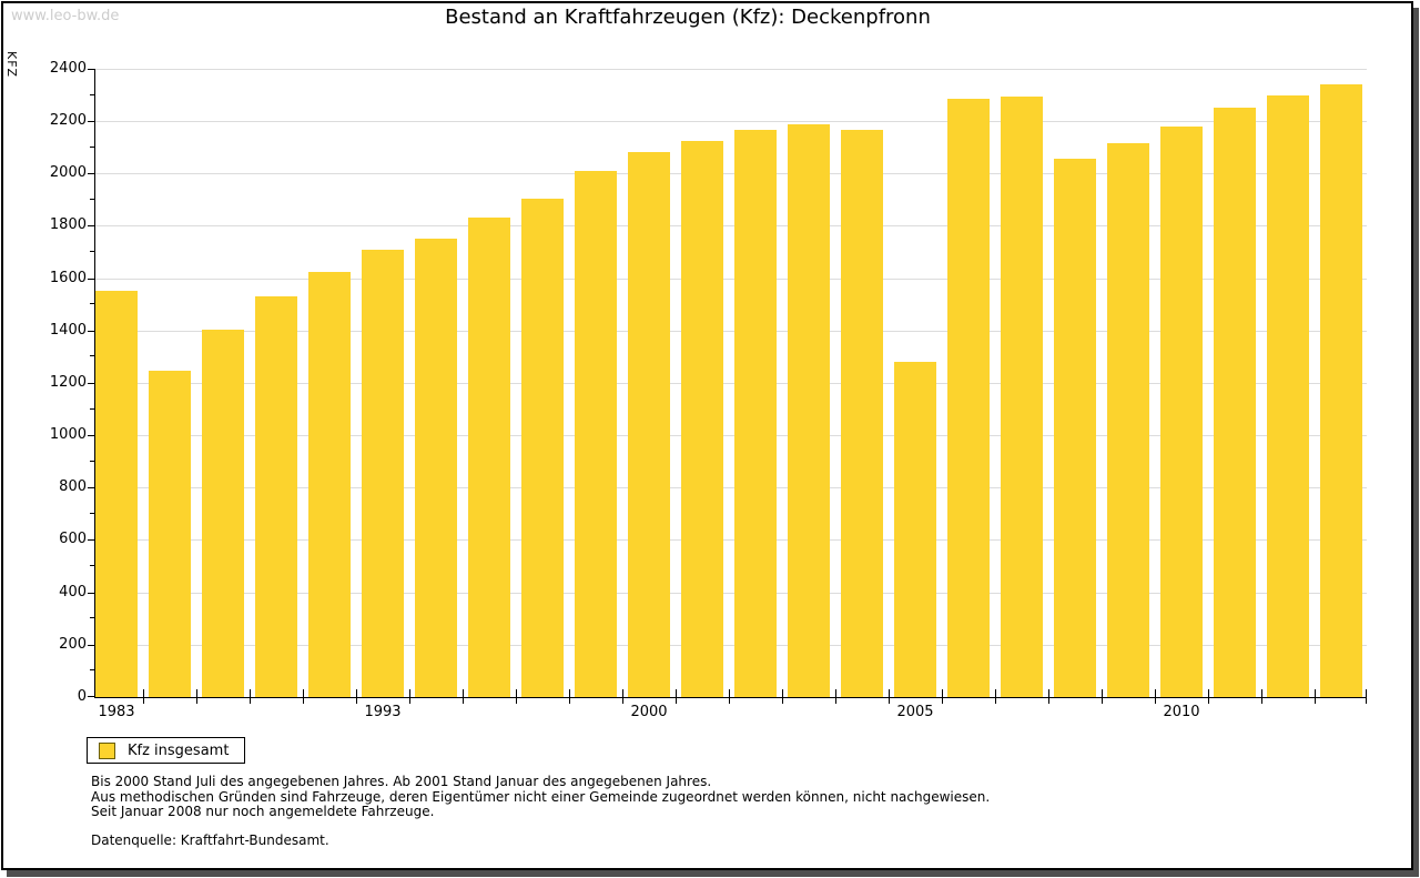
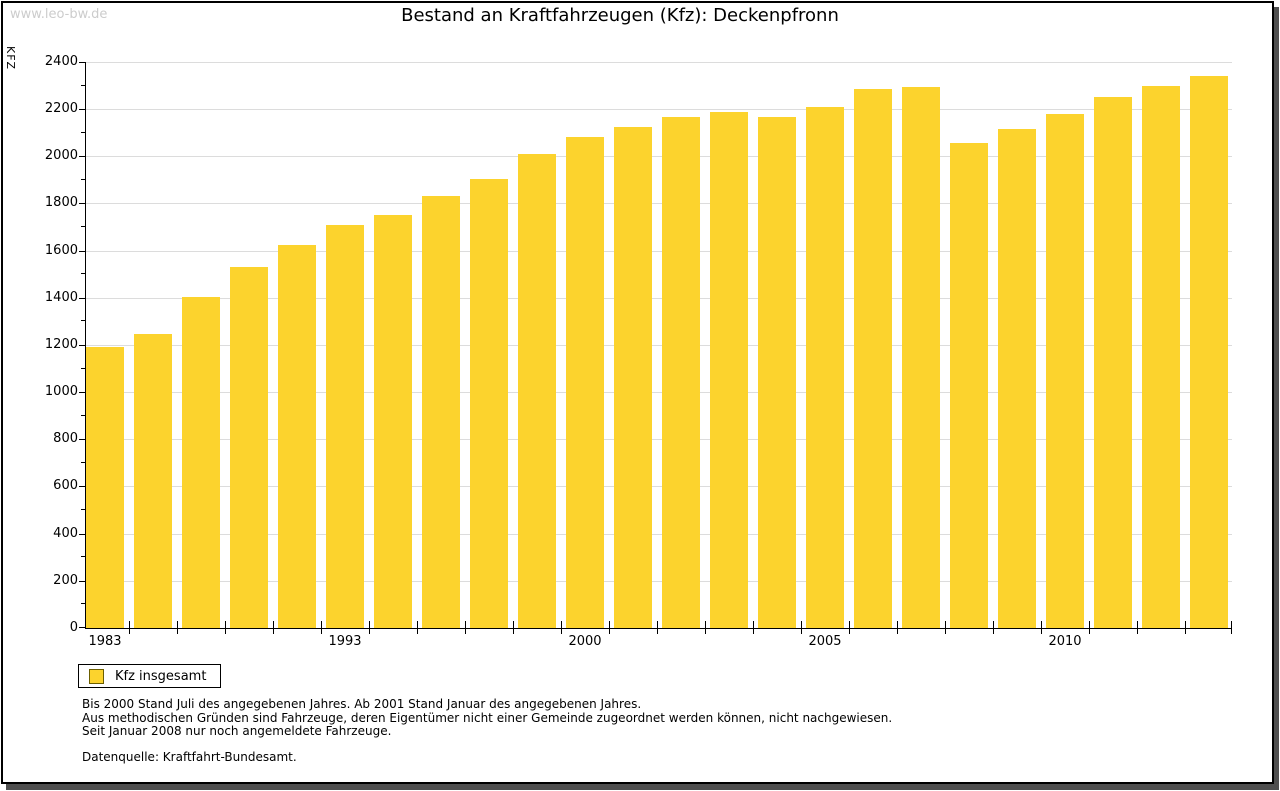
1983: 1550 -> 1190
2005: 1280 -> 2210
